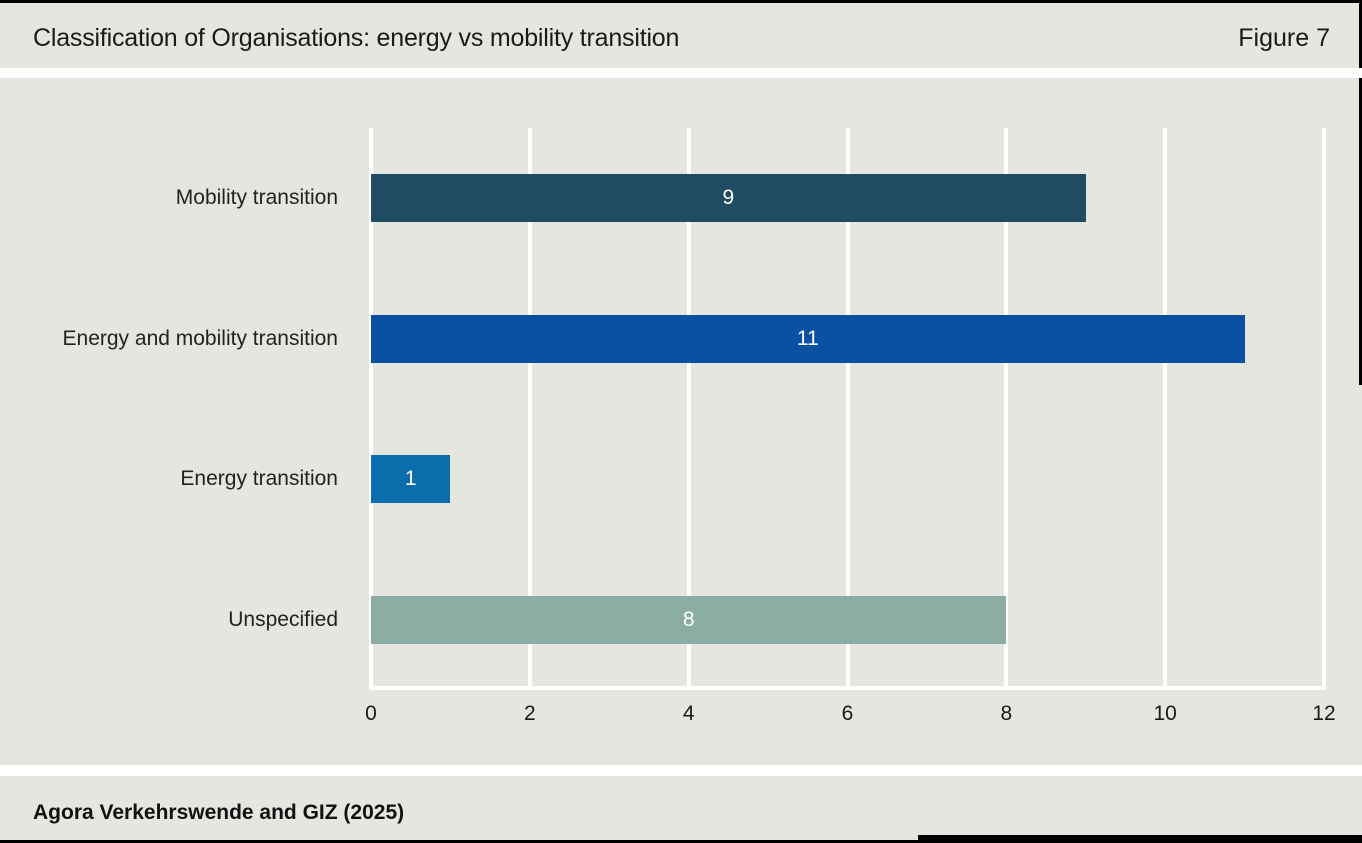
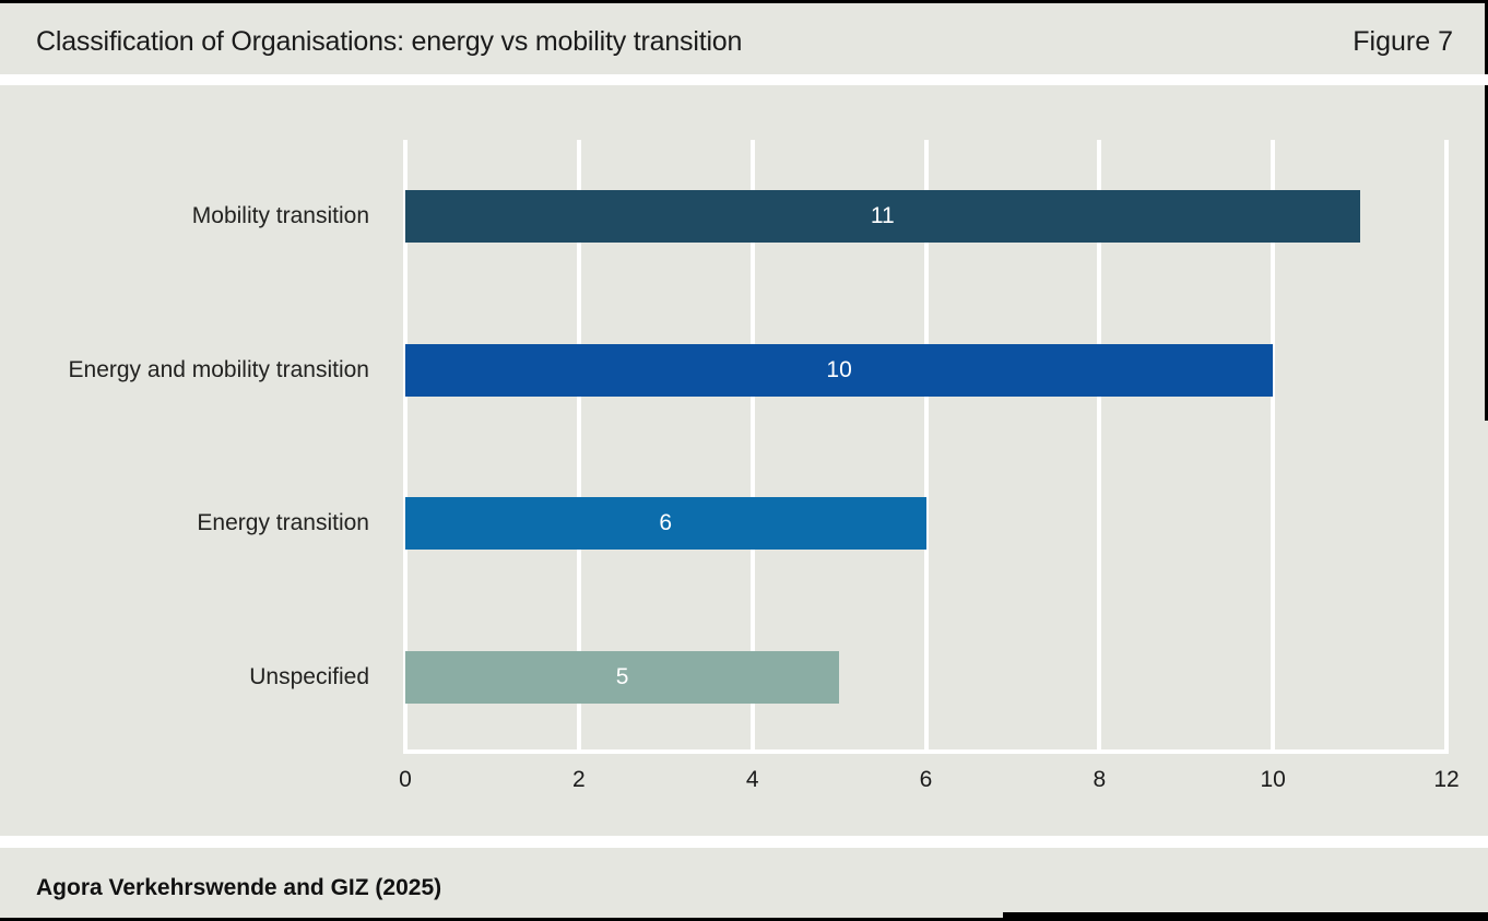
Mobility transition: 9 -> 11
Energy and mobility transition: 11 -> 10
Energy transition: 1 -> 6
Unspecified: 8 -> 5
